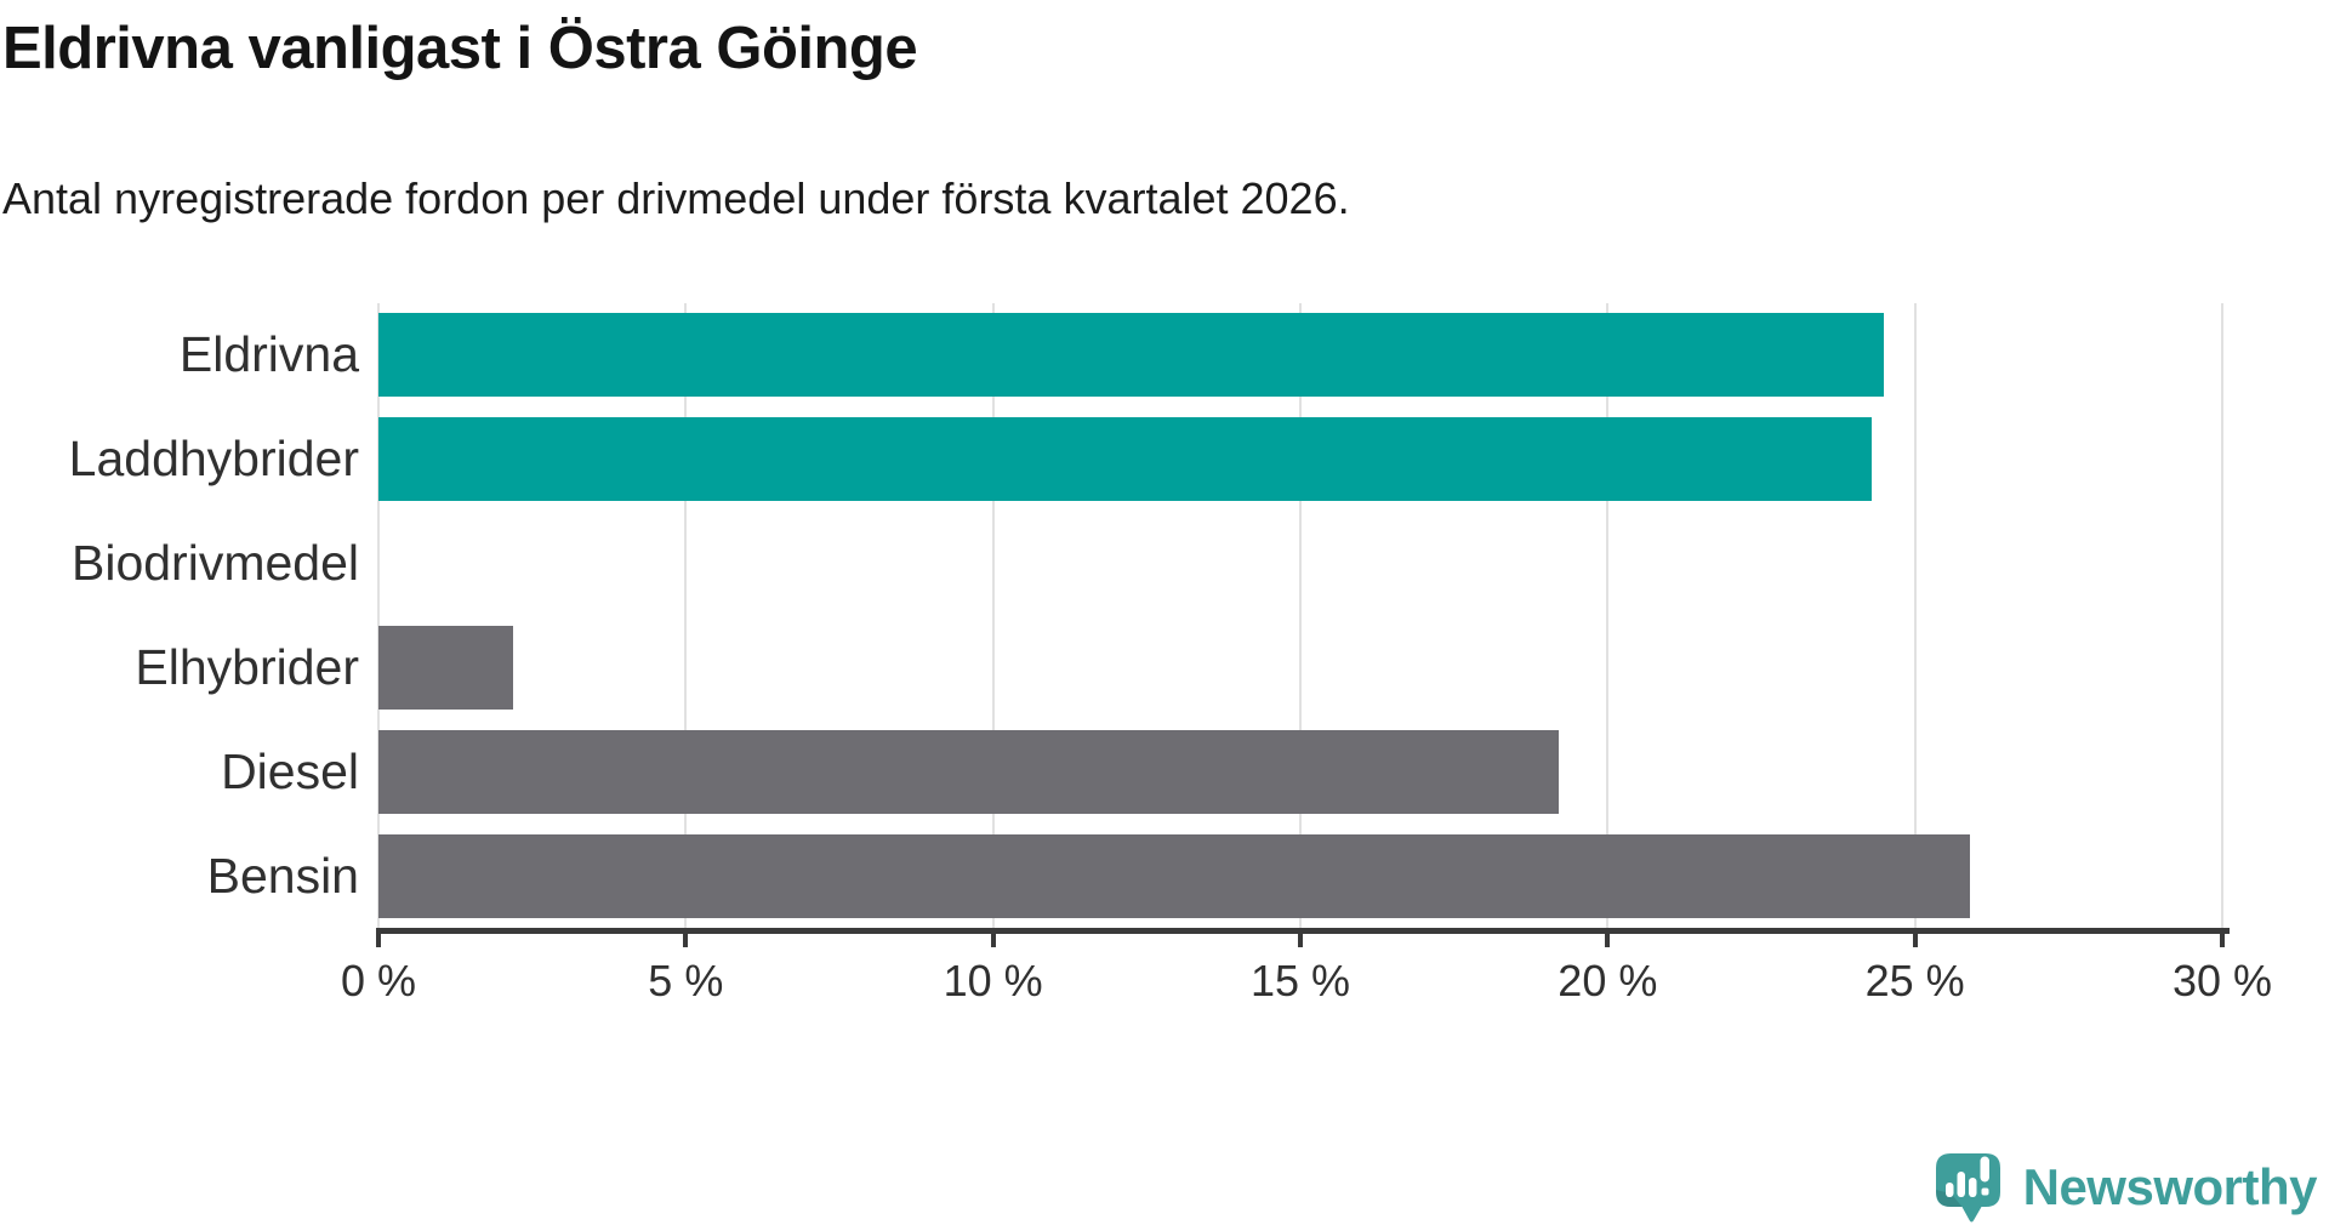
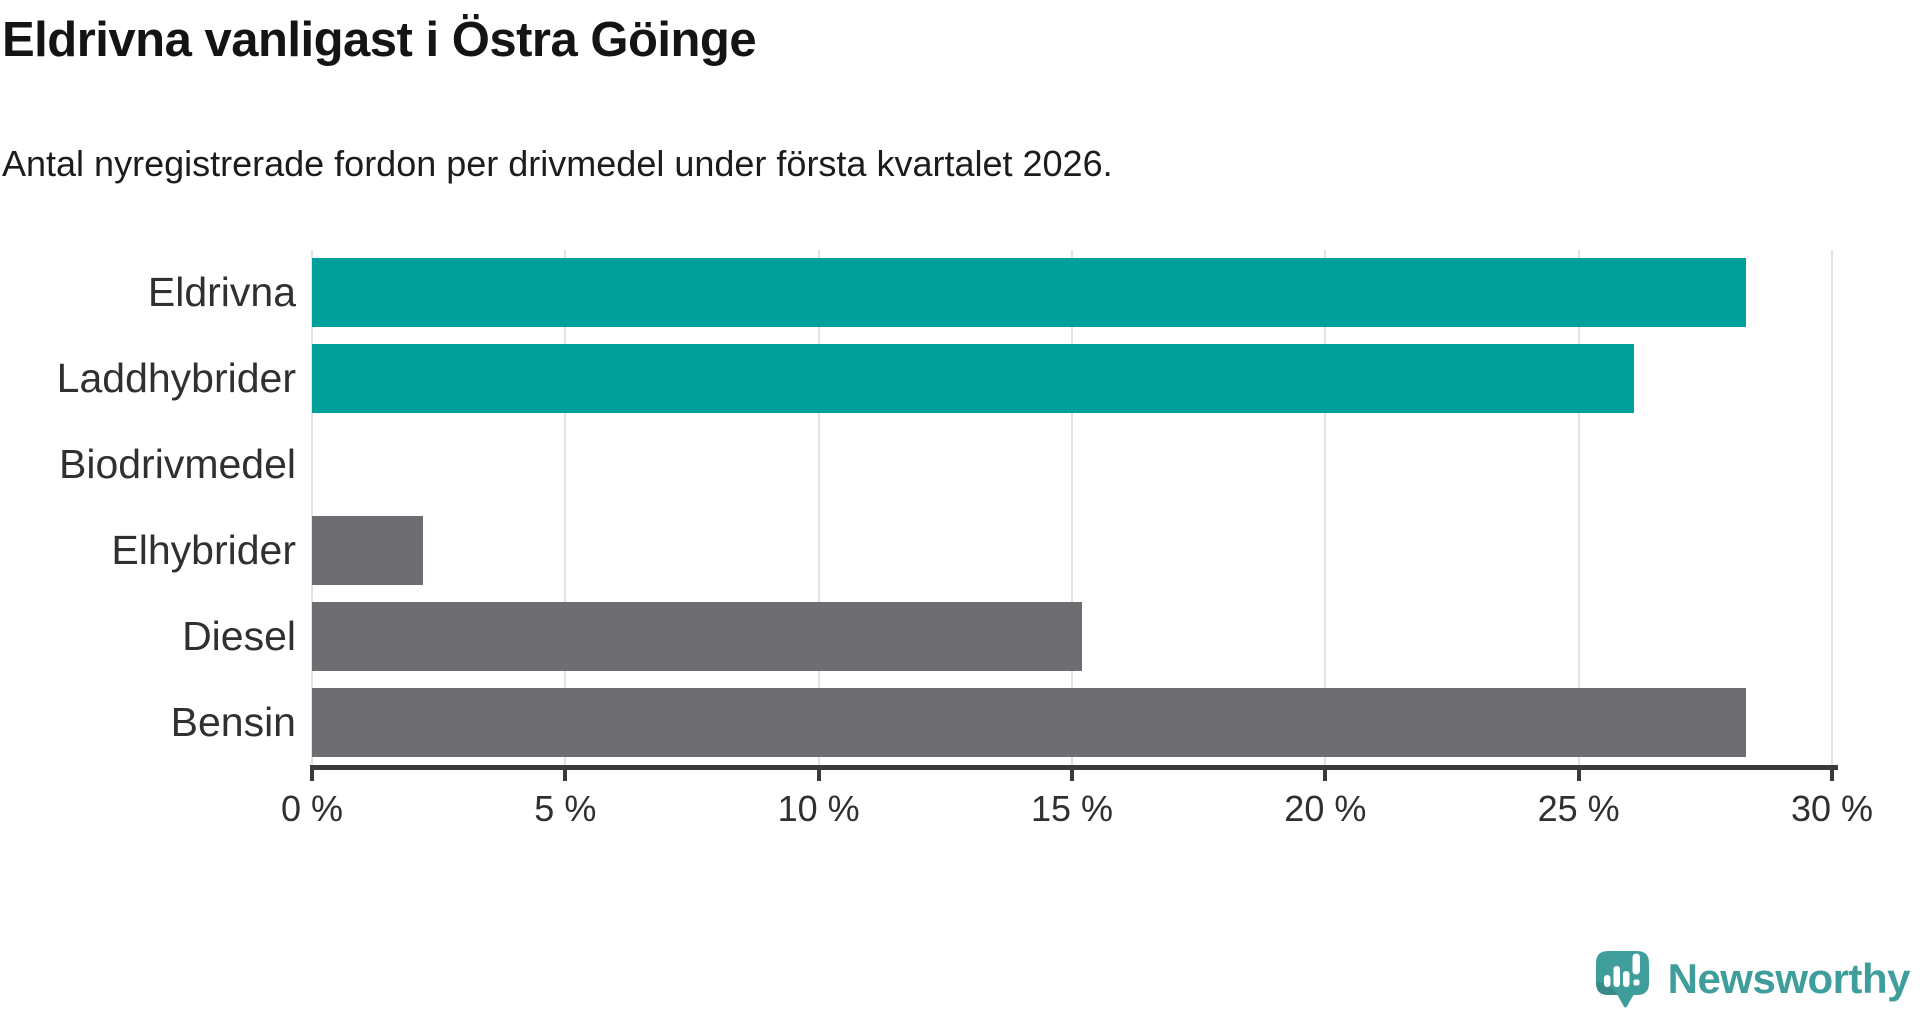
Eldrivna: 24.5% -> 28.3%
Laddhybrider: 24.3% -> 26.1%
Diesel: 19.2% -> 15.2%
Bensin: 25.9% -> 28.3%
